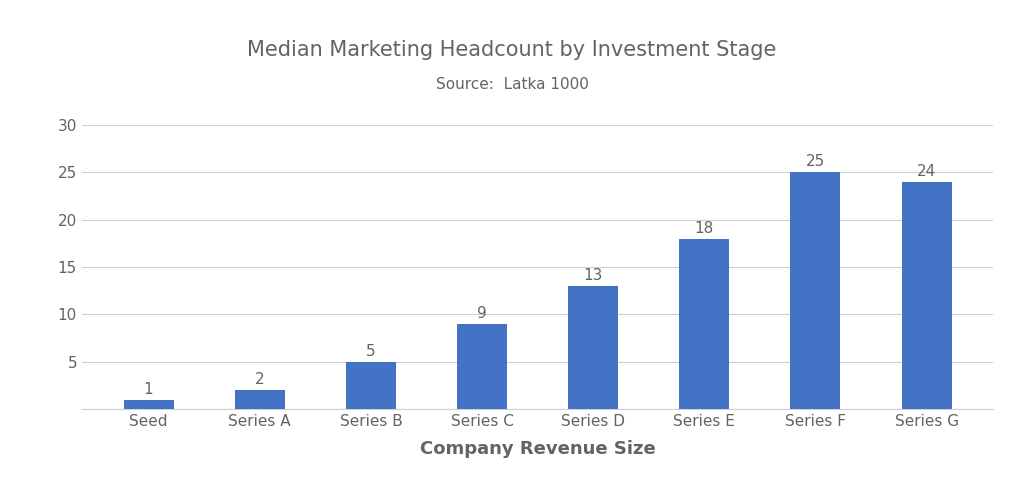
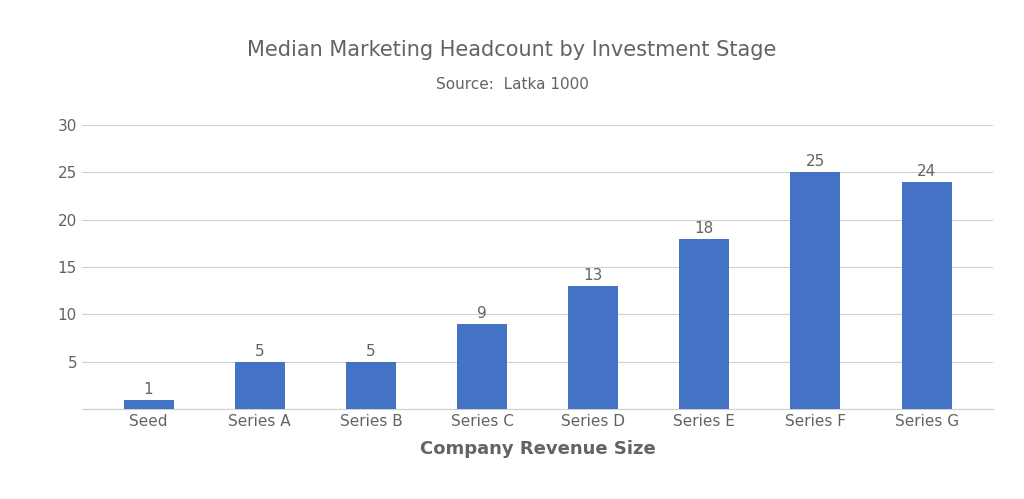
Series A: 2 -> 5
